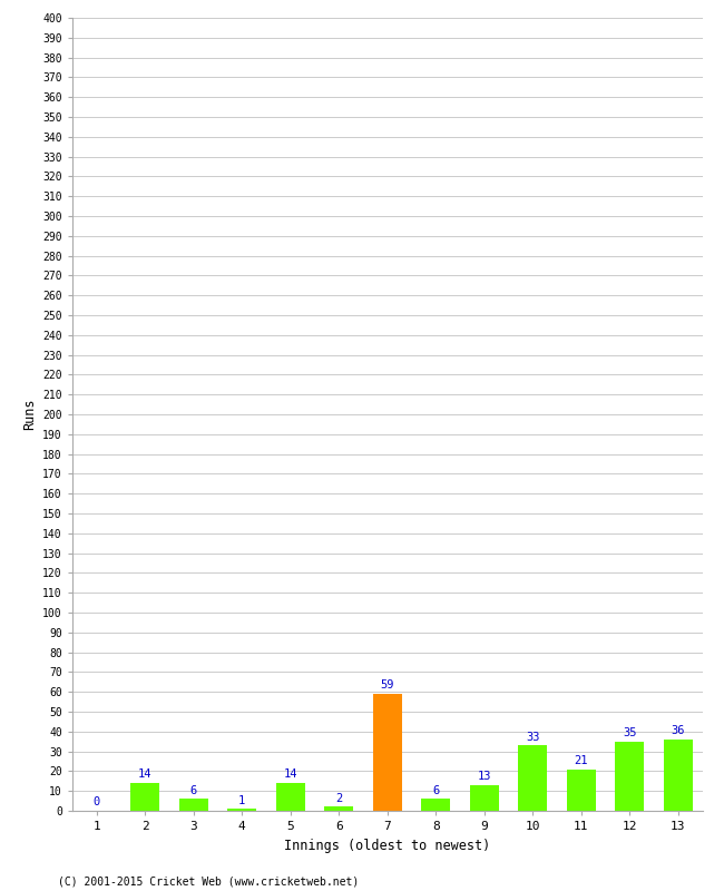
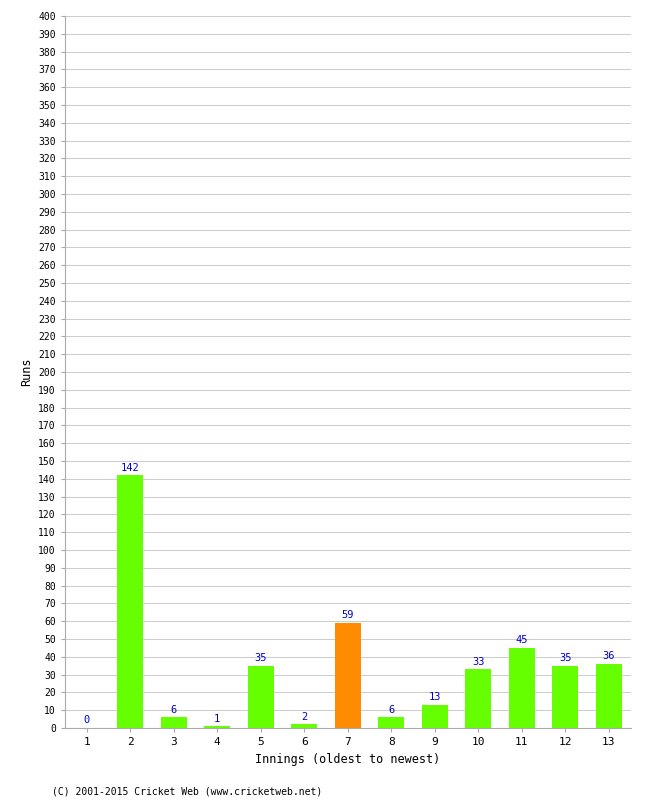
2: 14 -> 142
5: 14 -> 35
11: 21 -> 45
